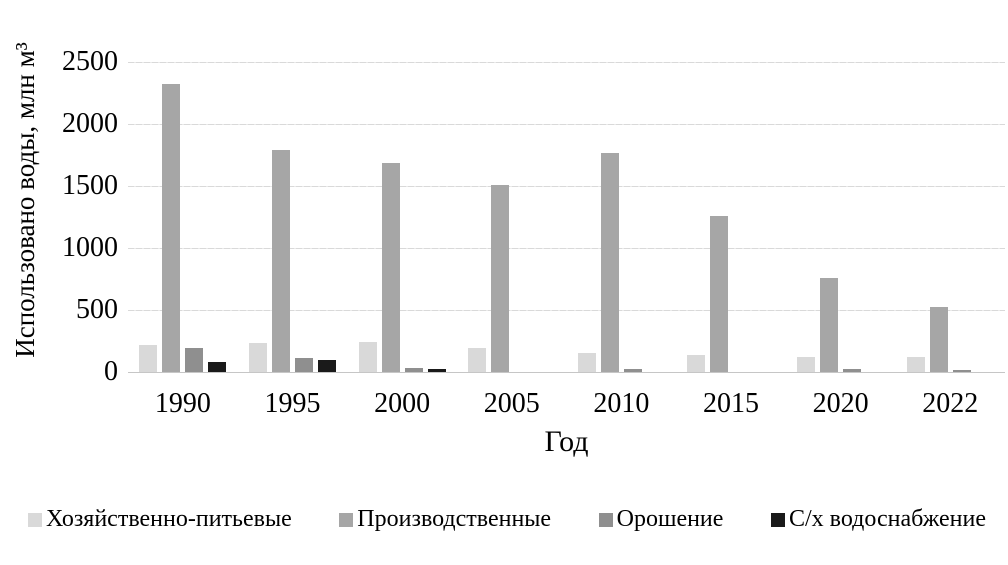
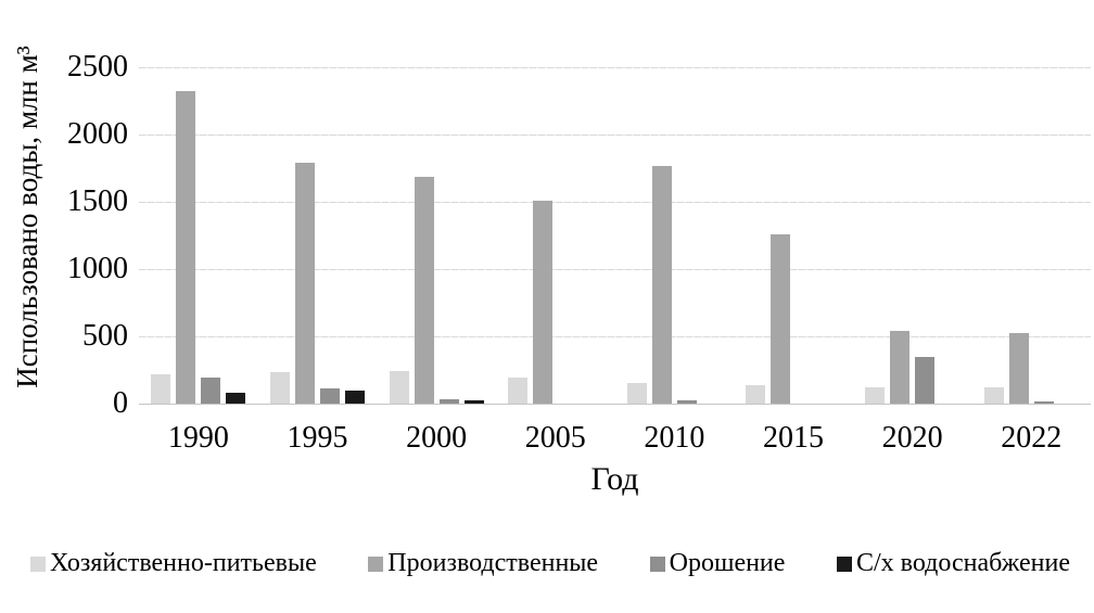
Производственные/2020: 760 -> 540
Орошение/2020: 20 -> 350
